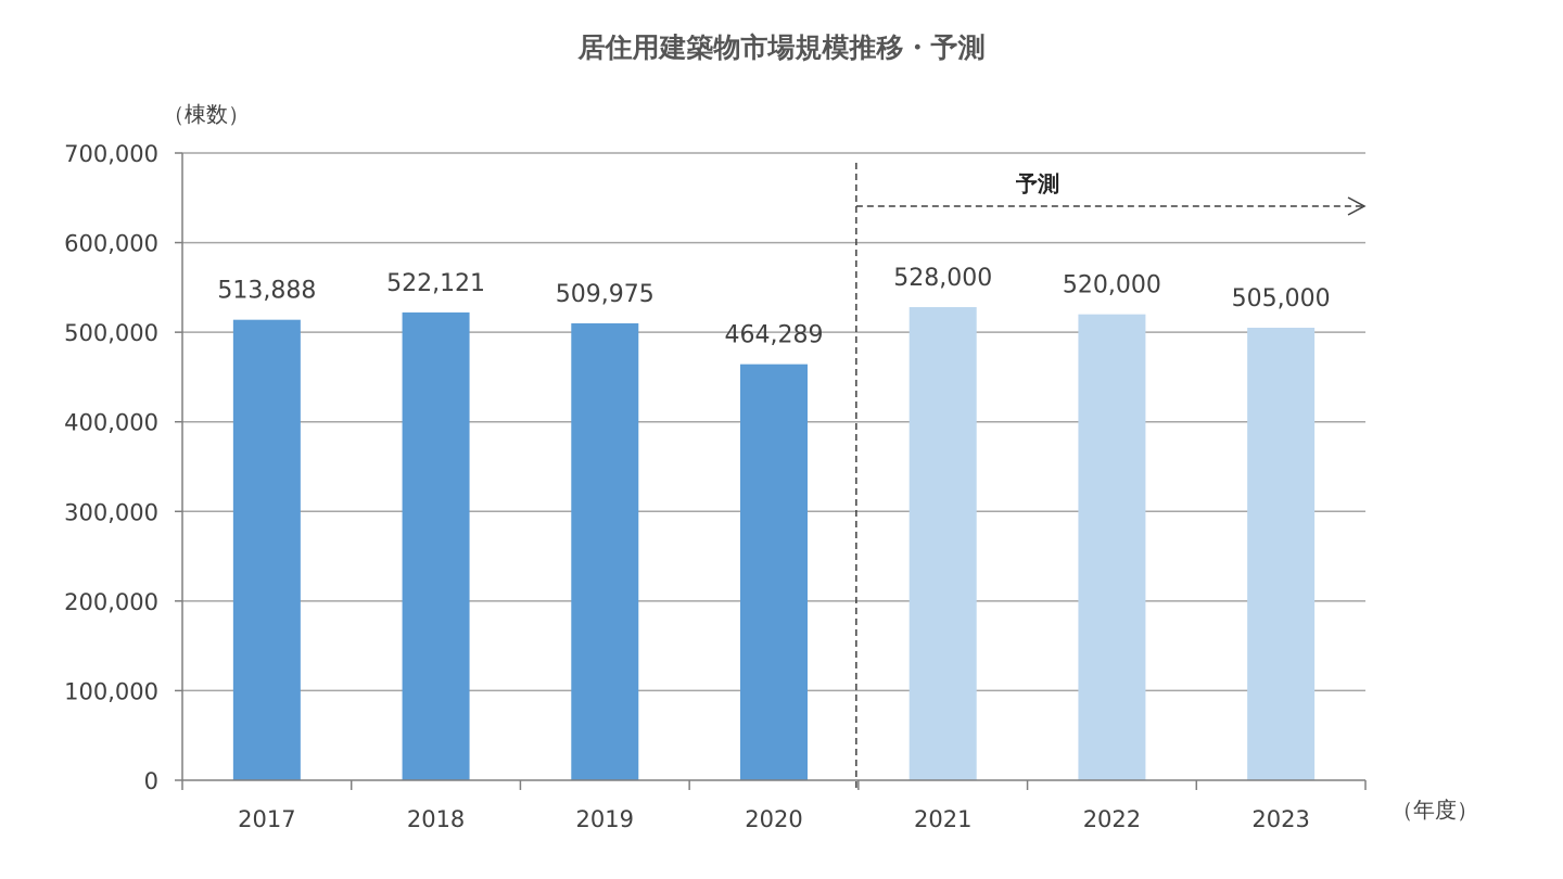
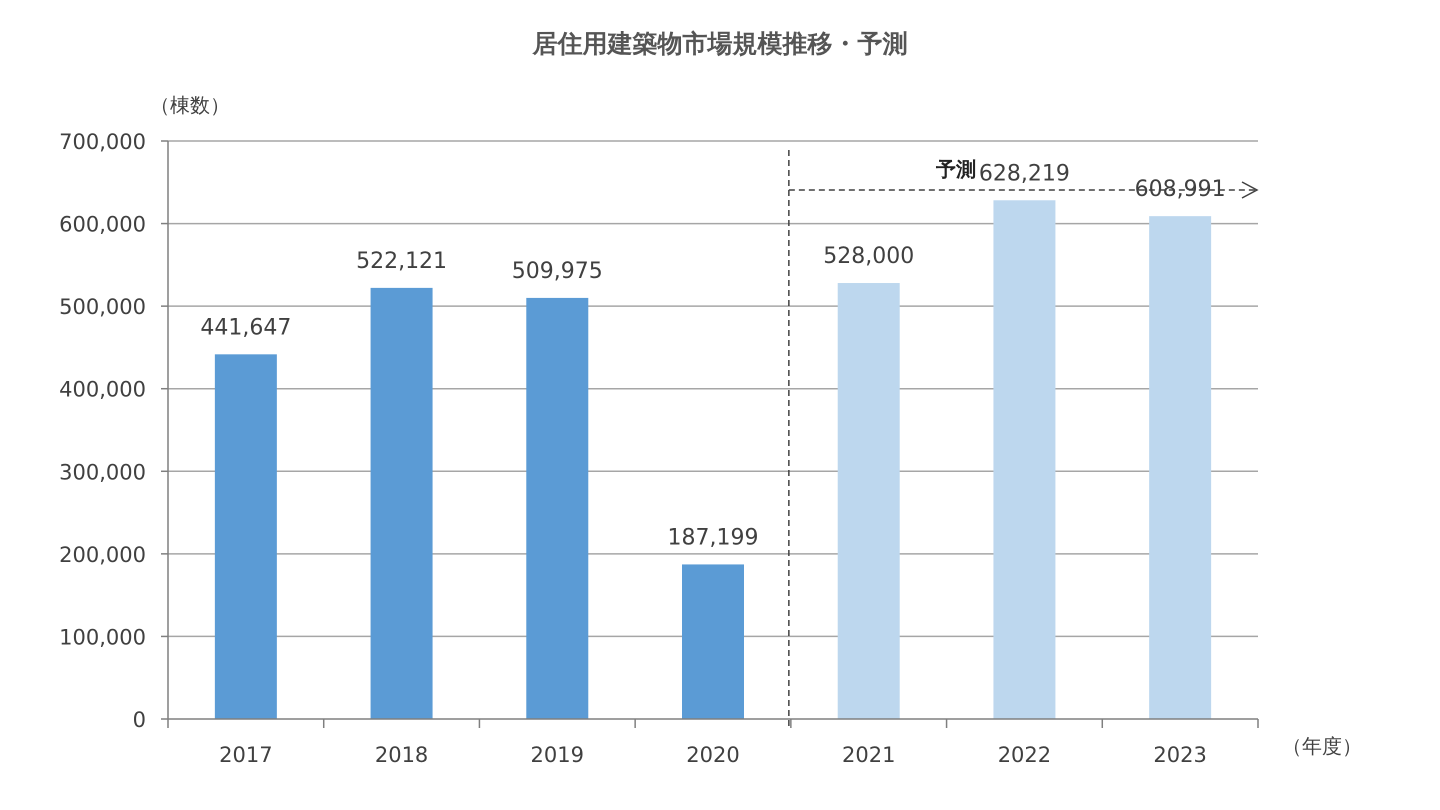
2017: 513,888 -> 441,647
2020: 464,289 -> 187,199
2022: 520,000 -> 628,219
2023: 505,000 -> 608,991
